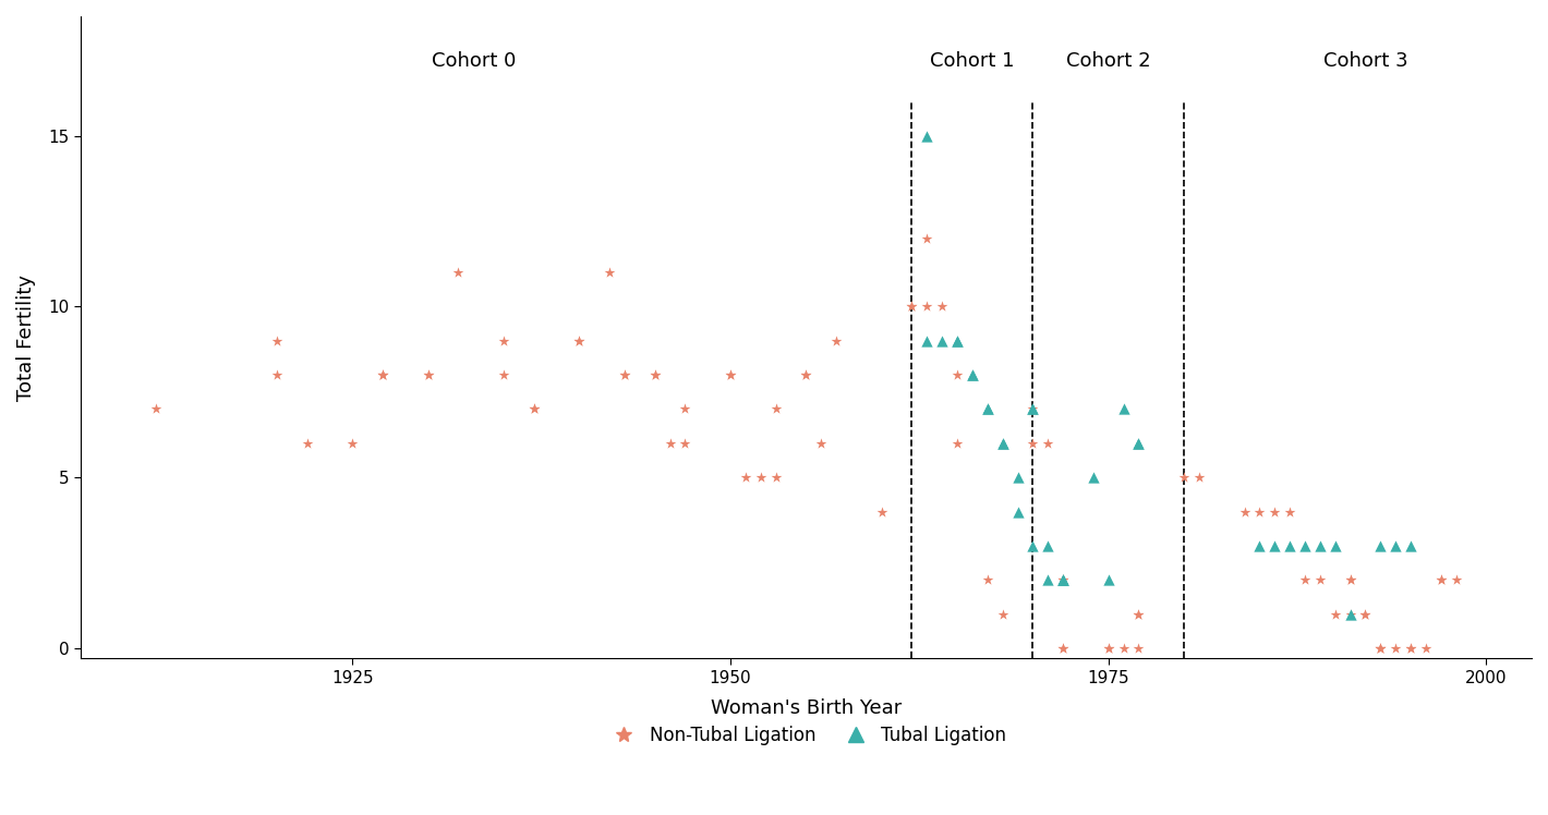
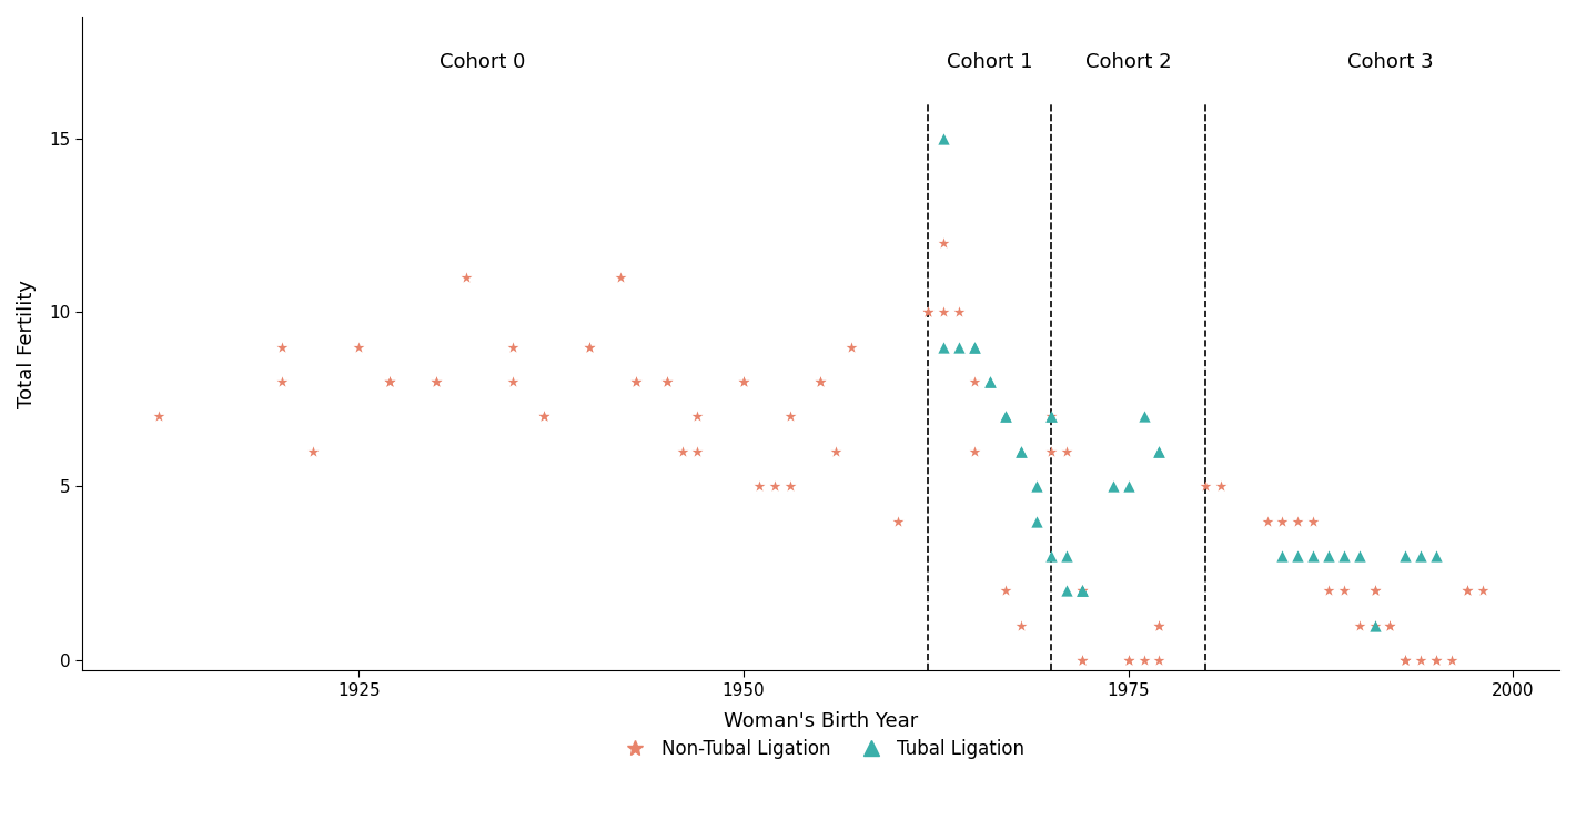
Non-Tubal Ligation/1925: 6 -> 9
Tubal Ligation/1975: 2 -> 5
